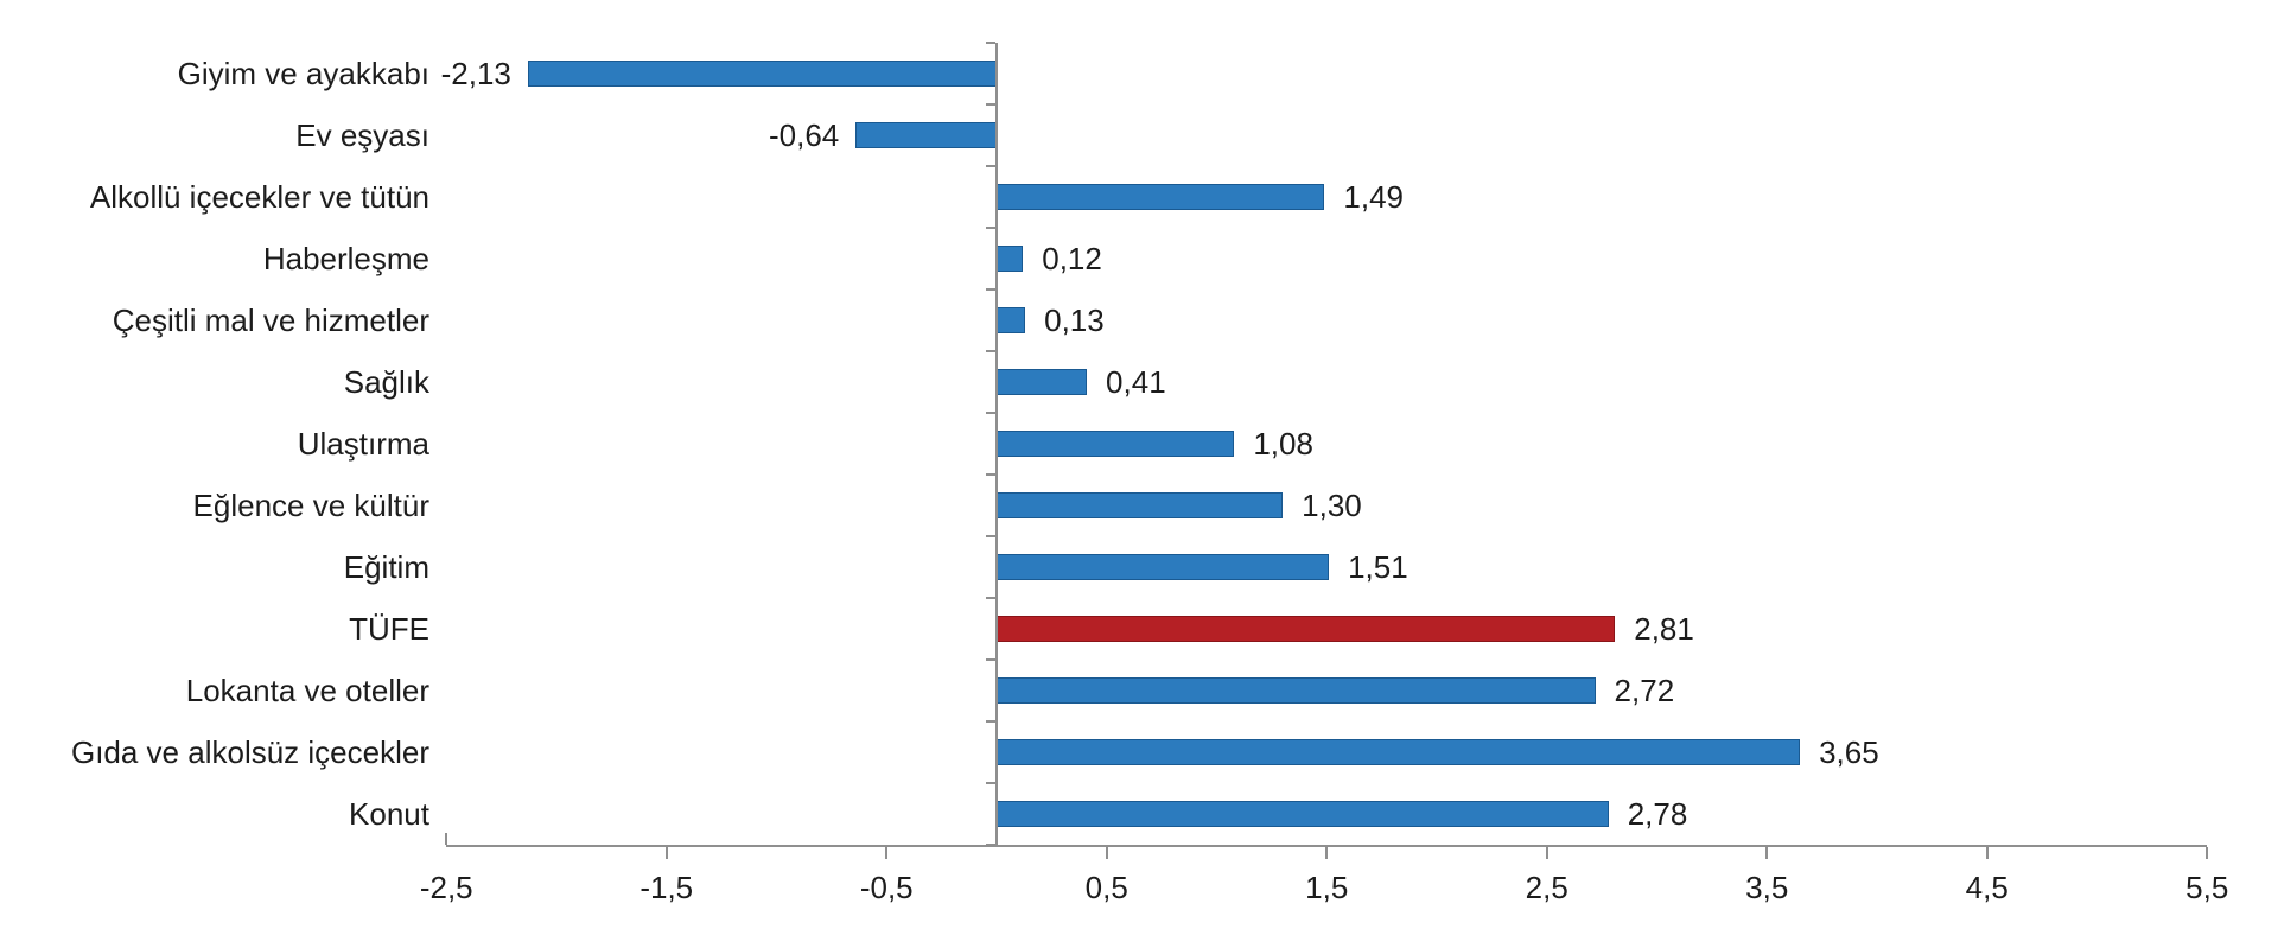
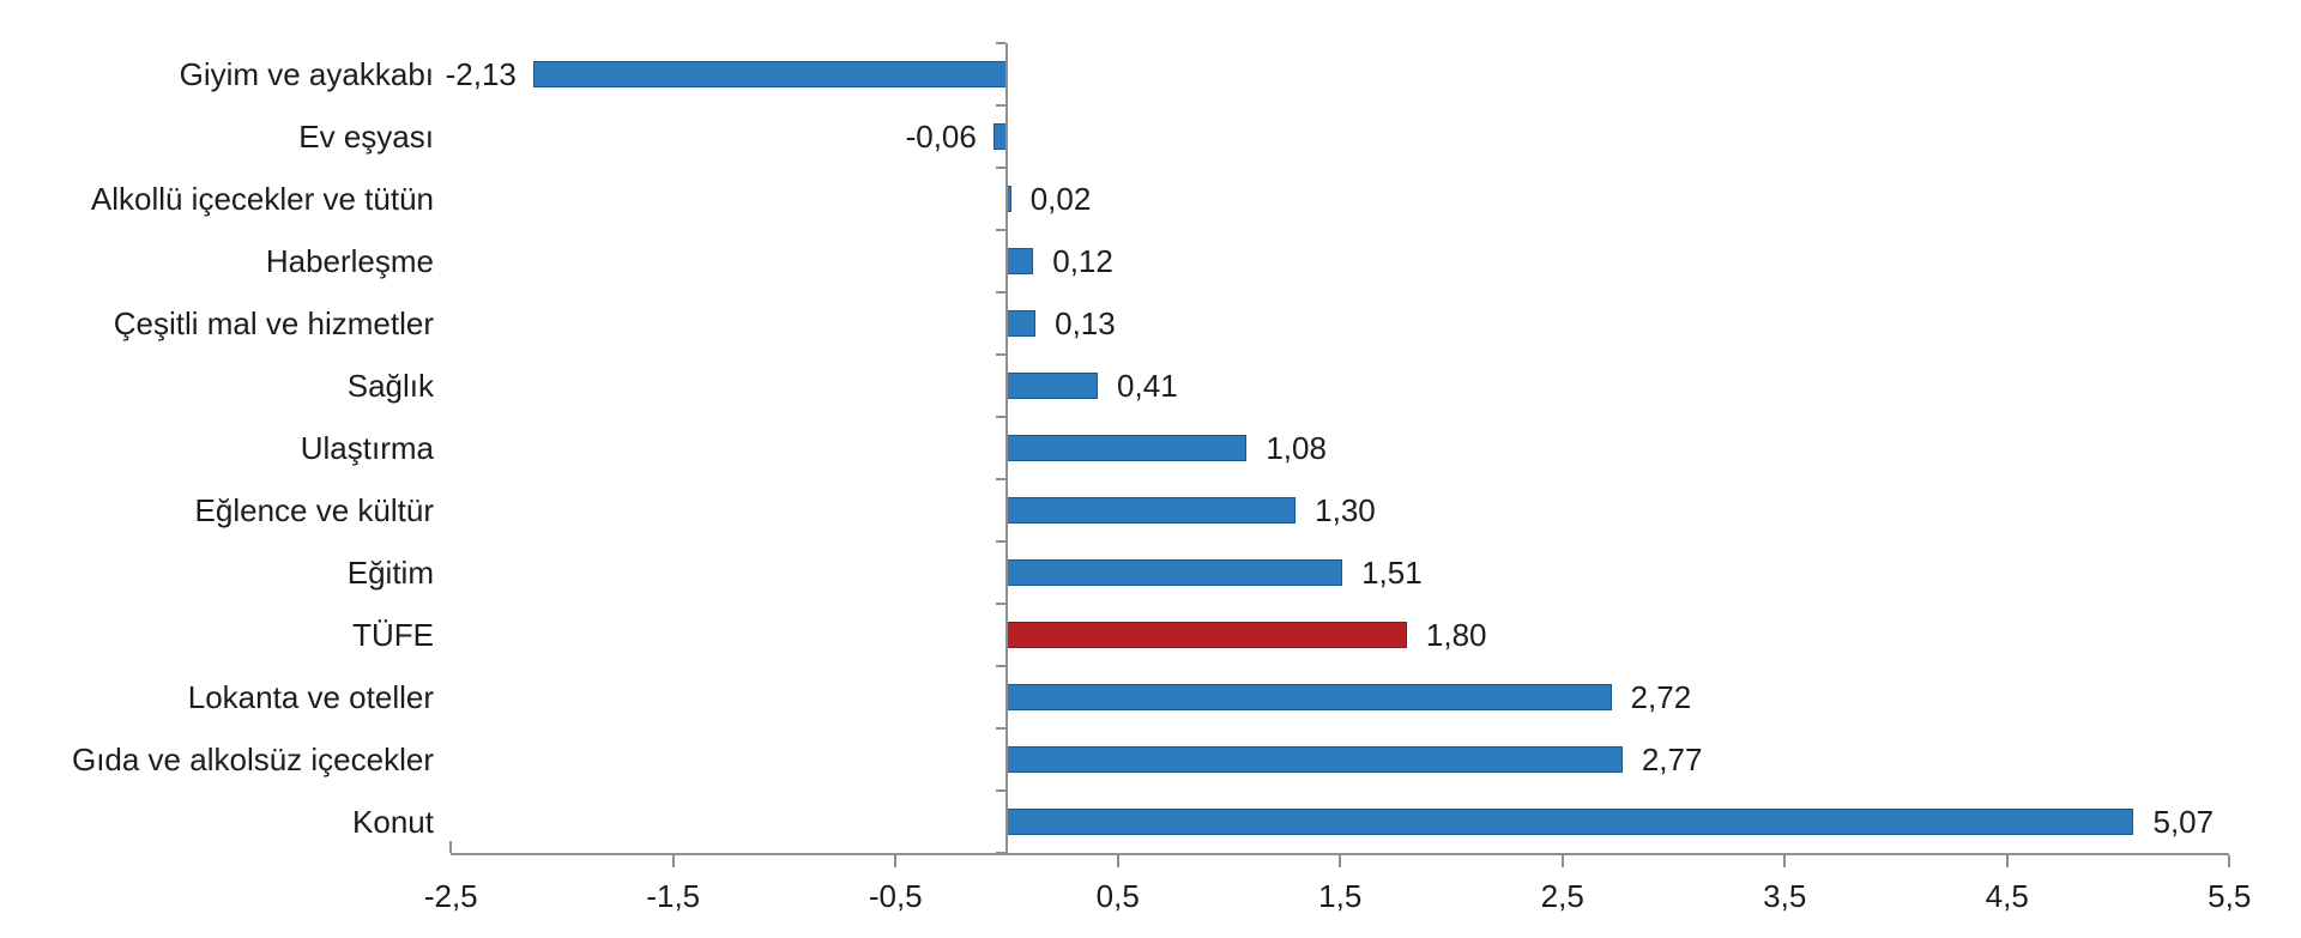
Ev eşyası: -0,64 -> -0,06
Alkollü içecekler ve tütün: 1,49 -> 0,02
TÜFE: 2,81 -> 1,80
Gıda ve alkolsüz içecekler: 3,65 -> 2,77
Konut: 2,78 -> 5,07
